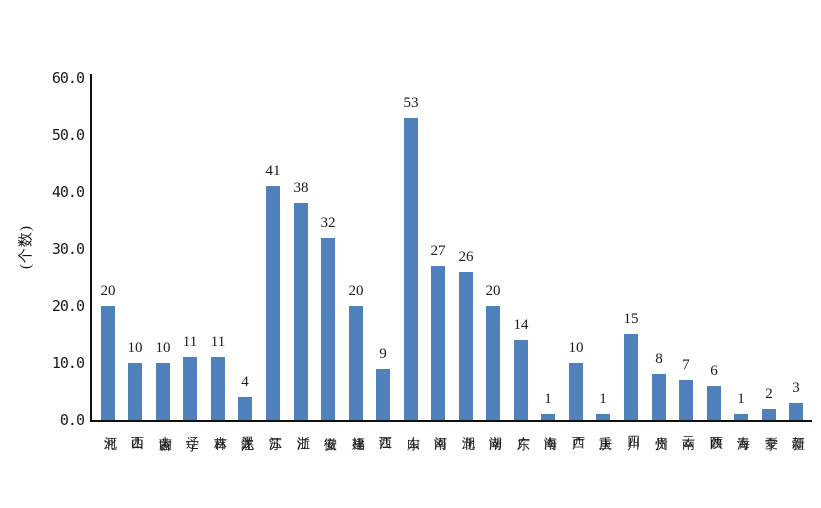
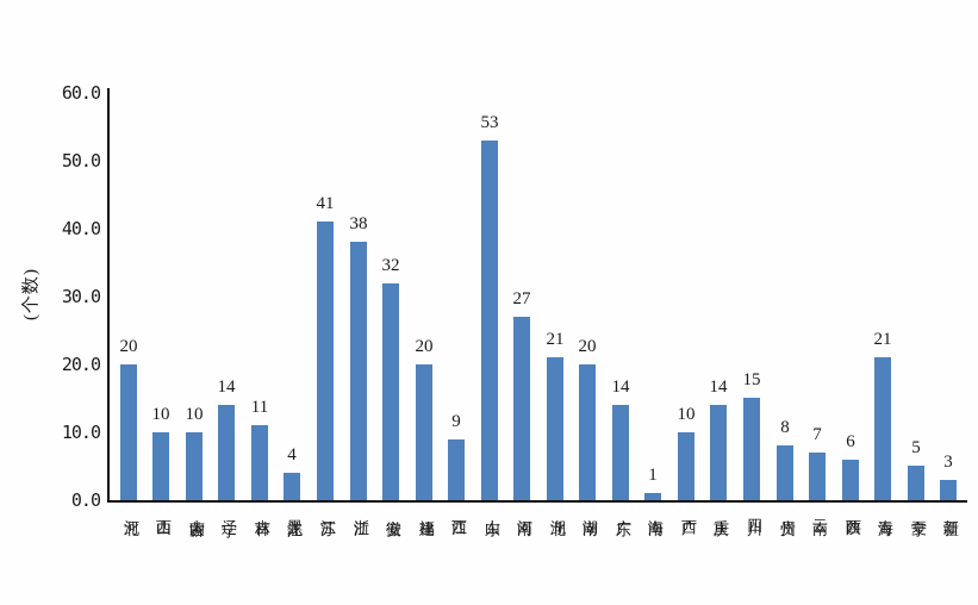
辽宁: 11 -> 14
湖北: 26 -> 21
重庆: 1 -> 14
青海: 1 -> 21
宁夏: 2 -> 5
